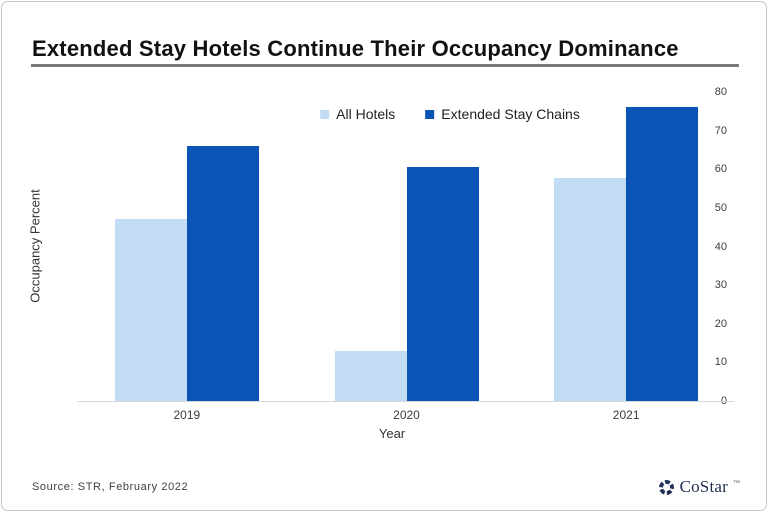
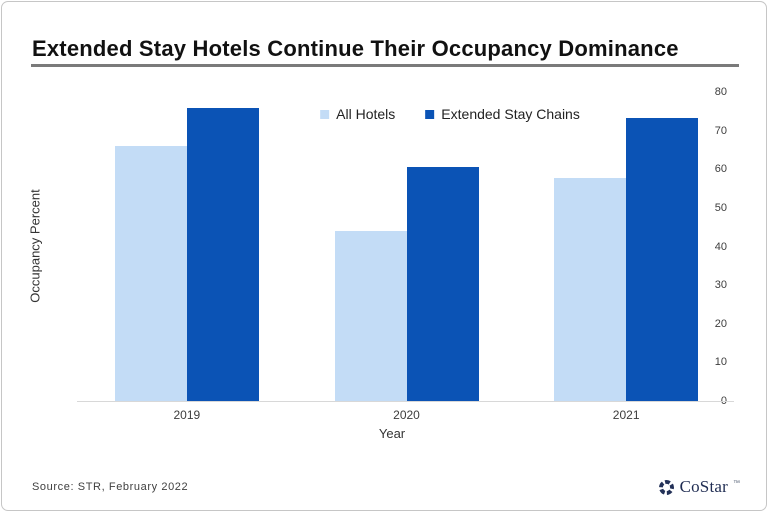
All Hotels/2019: 47 -> 66
Extended Stay Chains/2019: 66 -> 76
All Hotels/2020: 13 -> 44
Extended Stay Chains/2021: 76 -> 73
